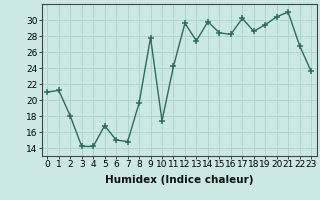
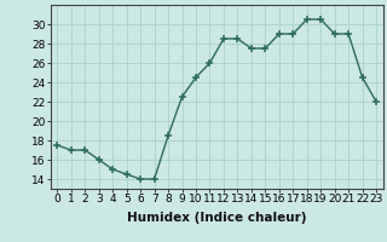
0: 21.0 -> 17.5
1: 21.2 -> 17.0
2: 18.0 -> 17.0
3: 14.2 -> 16.0
4: 14.2 -> 15.0
5: 16.8 -> 14.5
6: 15.0 -> 14.0
7: 14.8 -> 14.0
8: 19.6 -> 18.5
9: 27.8 -> 22.5
10: 17.4 -> 24.5
11: 24.2 -> 26.0
12: 29.6 -> 28.5
13: 27.4 -> 28.5
14: 29.8 -> 27.5
15: 28.4 -> 27.5
16: 28.2 -> 29.0
17: 30.2 -> 29.0
18: 28.6 -> 30.5
19: 29.4 -> 30.5
20: 30.4 -> 29.0
21: 31.0 -> 29.0
22: 26.8 -> 24.5
23: 23.6 -> 22.0
